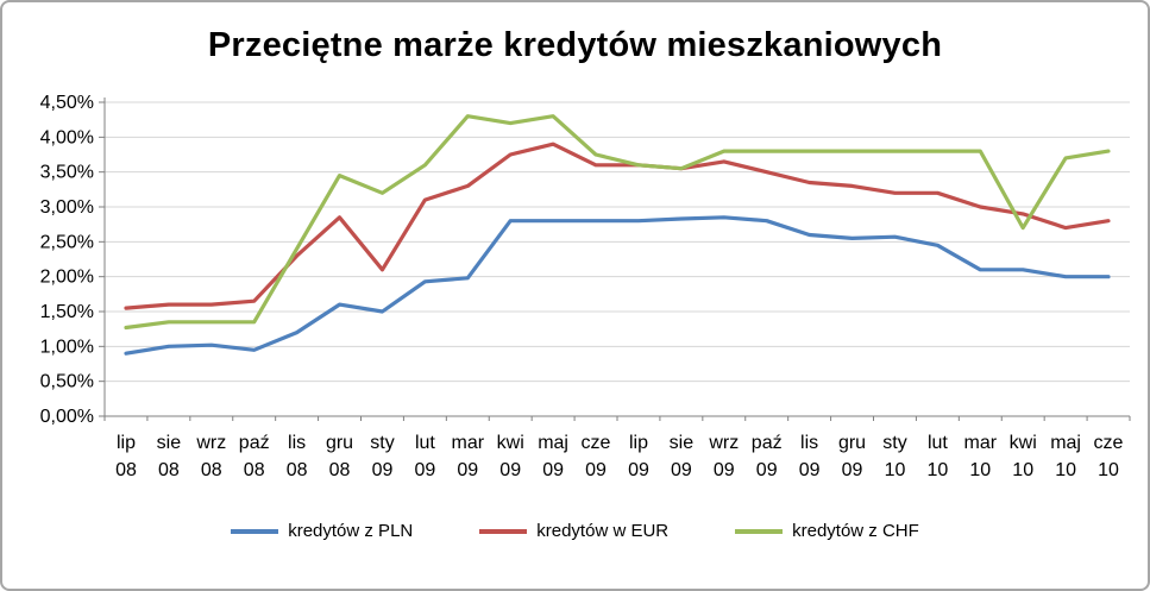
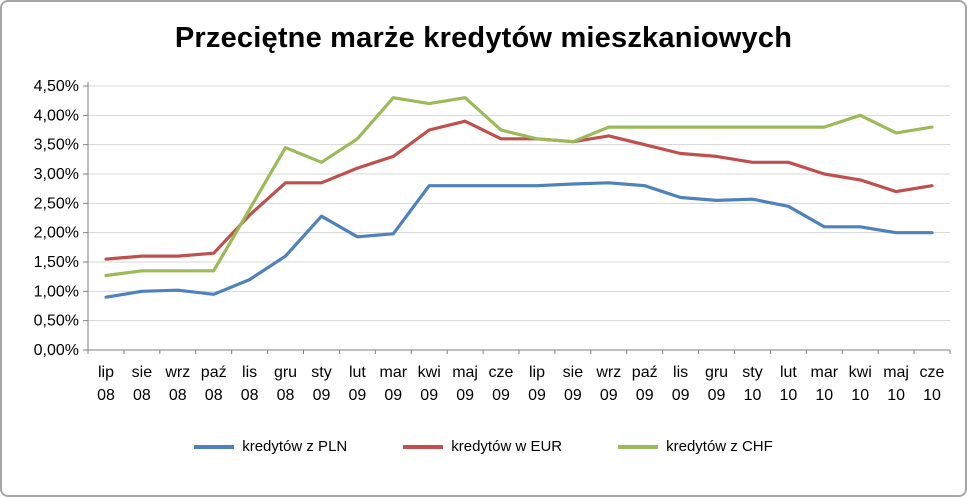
kredytów z PLN/sty 09: 1,5% -> 2,3%
kredytów w EUR/sty 09: 2,1% -> 2,9%
kredytów z CHF/kwi 10: 2,7% -> 4,0%
